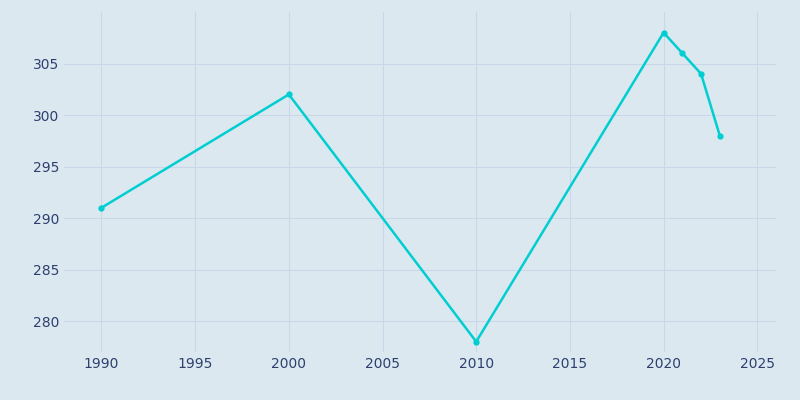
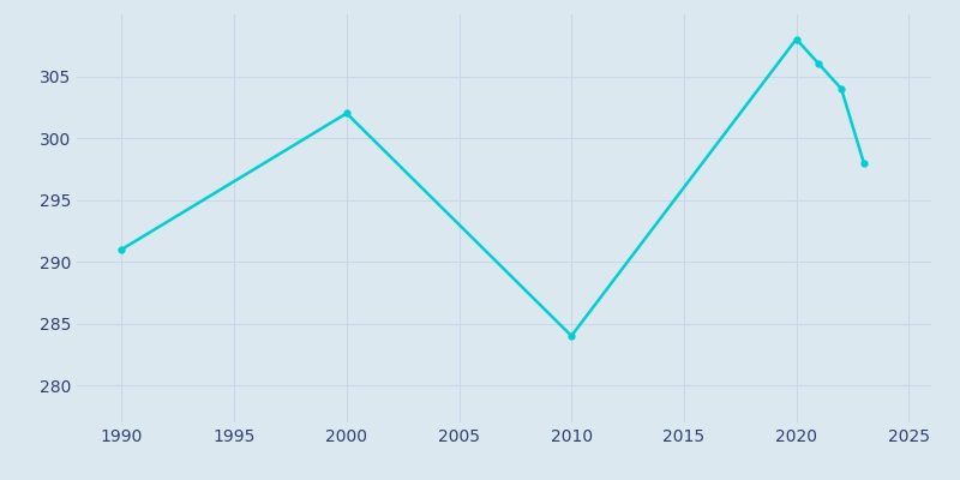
2010: 278 -> 284
